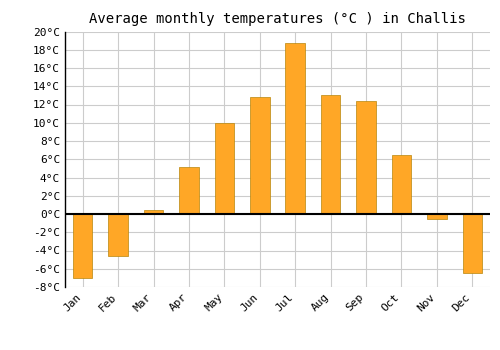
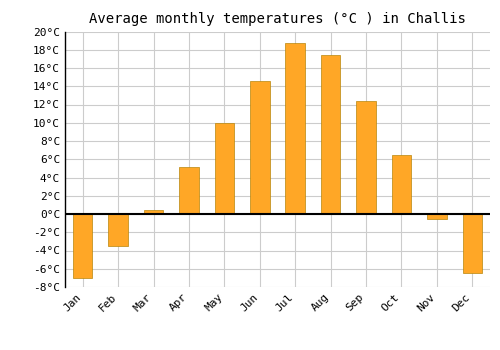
Feb: -4.6°C -> -3.5°C
Jun: 12.8°C -> 14.6°C
Aug: 13.0°C -> 17.4°C
